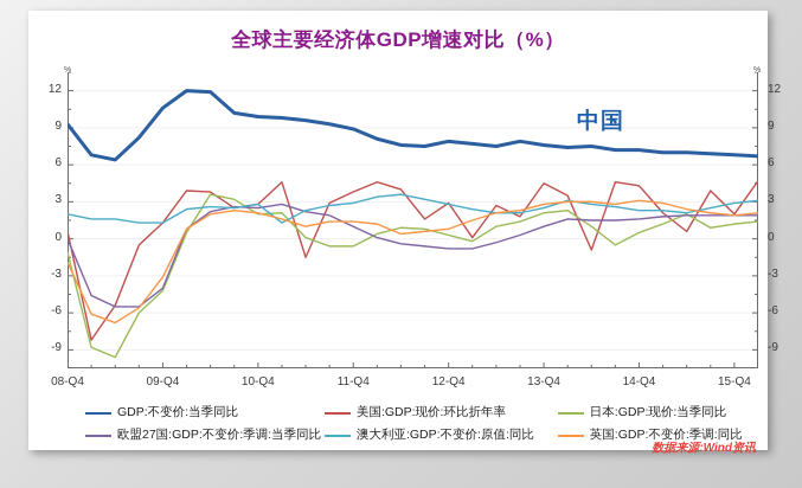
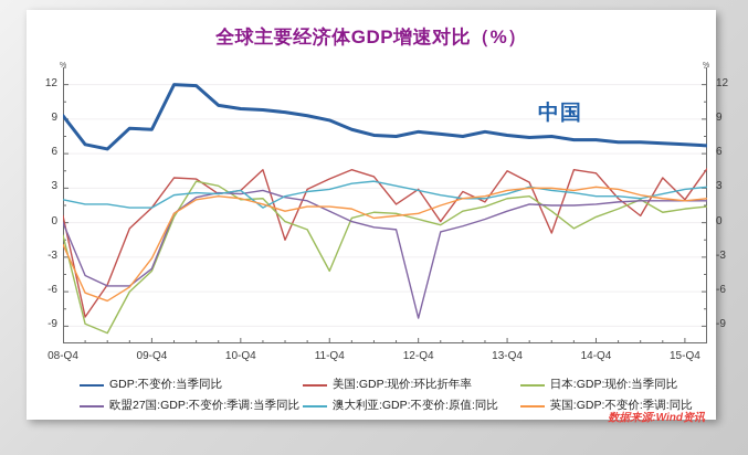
GDP:不变价:当季同比/09-Q4: 10.6 -> 8.1
日本:GDP:现价:当季同比/11-Q4: -0.6 -> -4.2
欧盟27国:GDP:不变价:季调:当季同比/12-Q4: -0.8 -> -8.3
